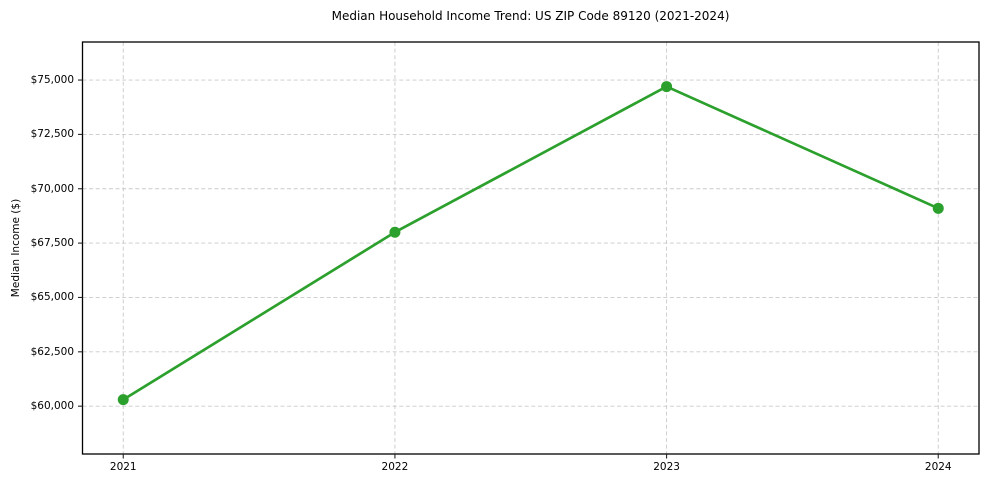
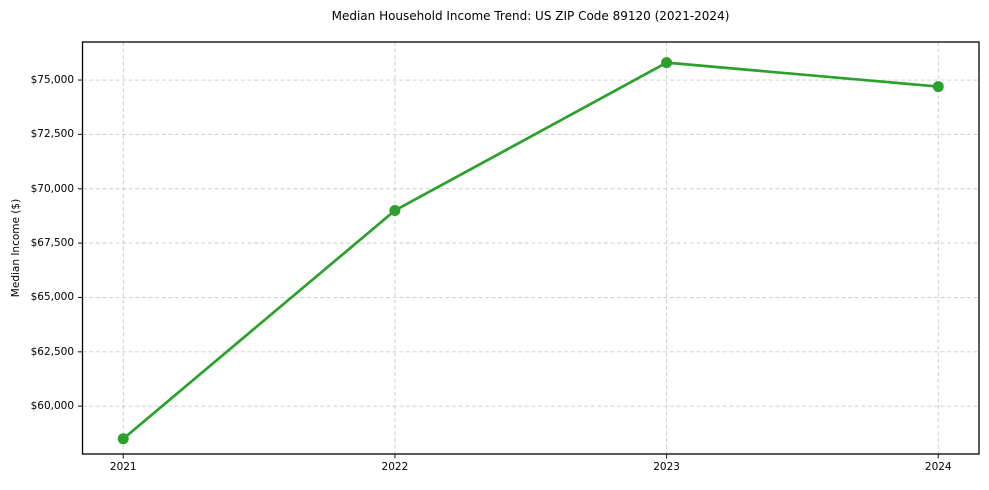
2021: $60300 -> $58500
2022: $68000 -> $69000
2023: $74700 -> $75800
2024: $69100 -> $74700
